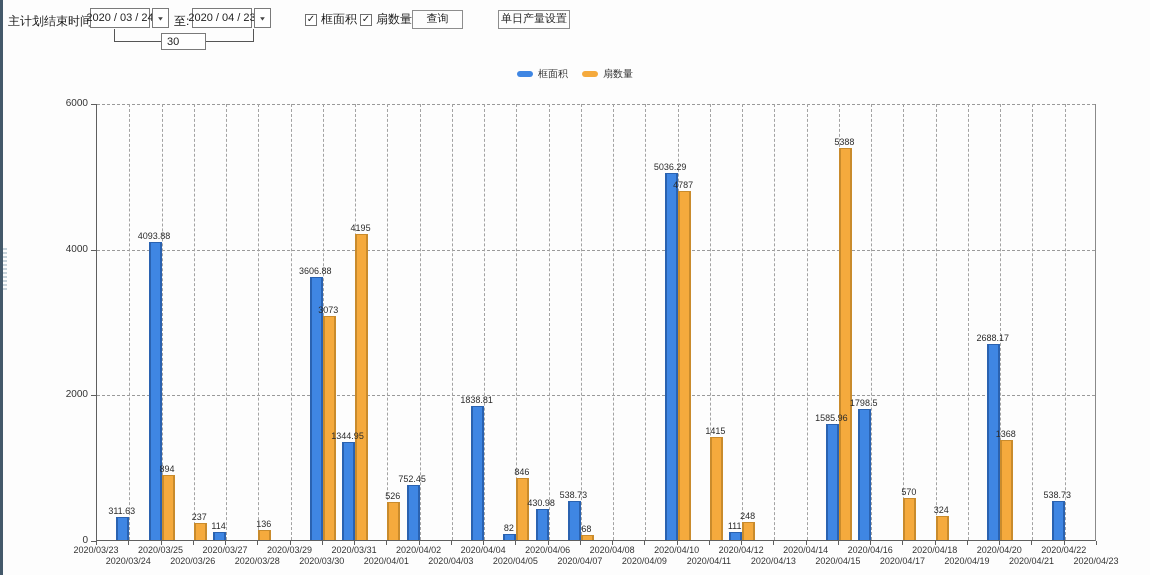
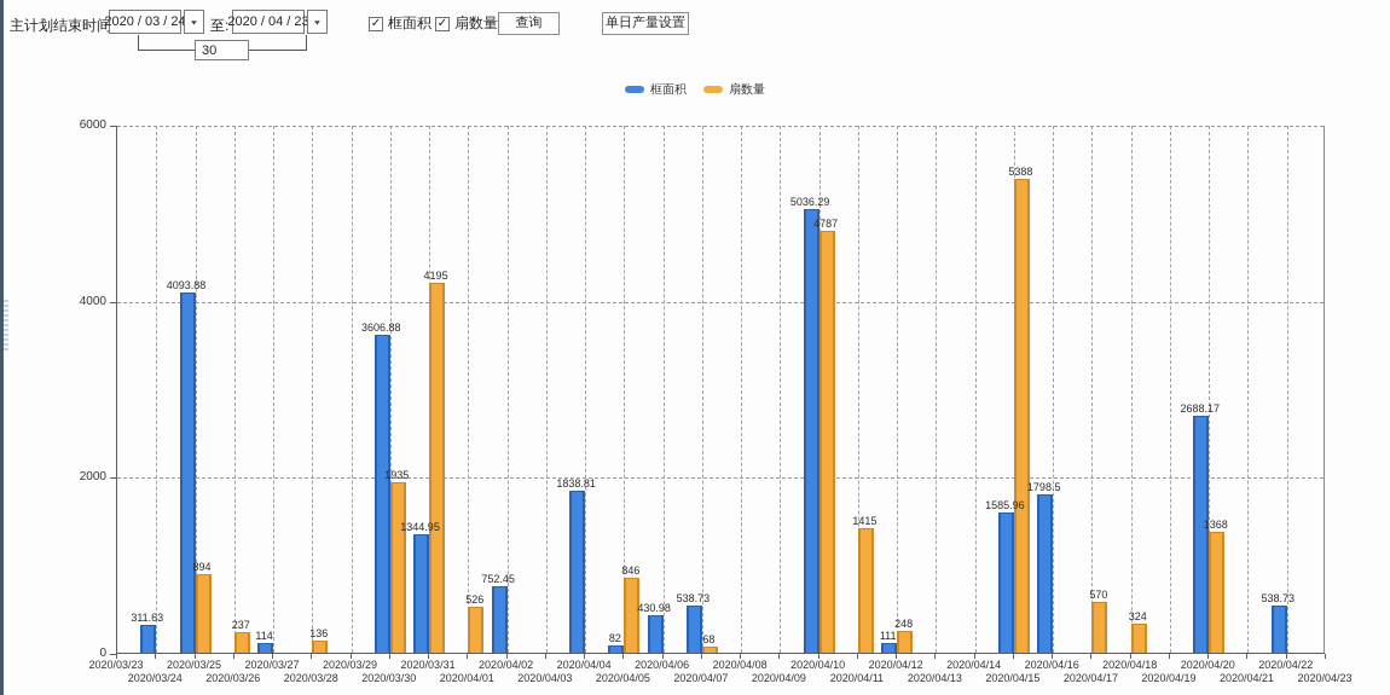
扇数量/2020/03/30: 3073 -> 1935
